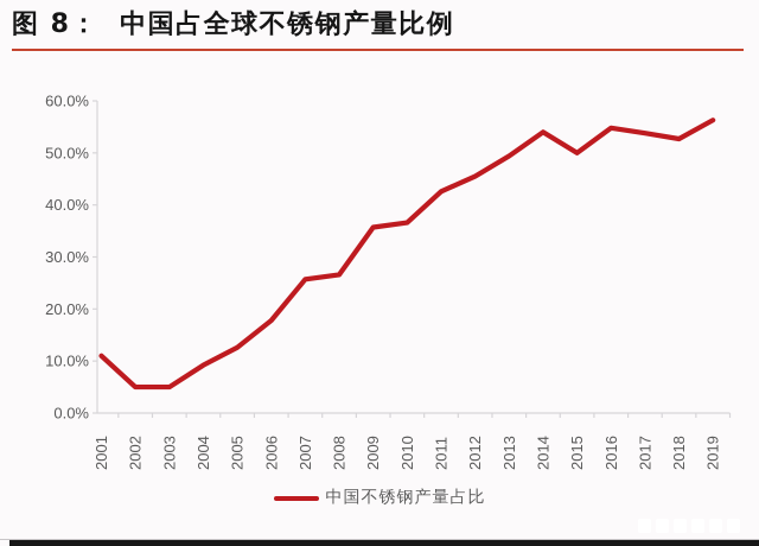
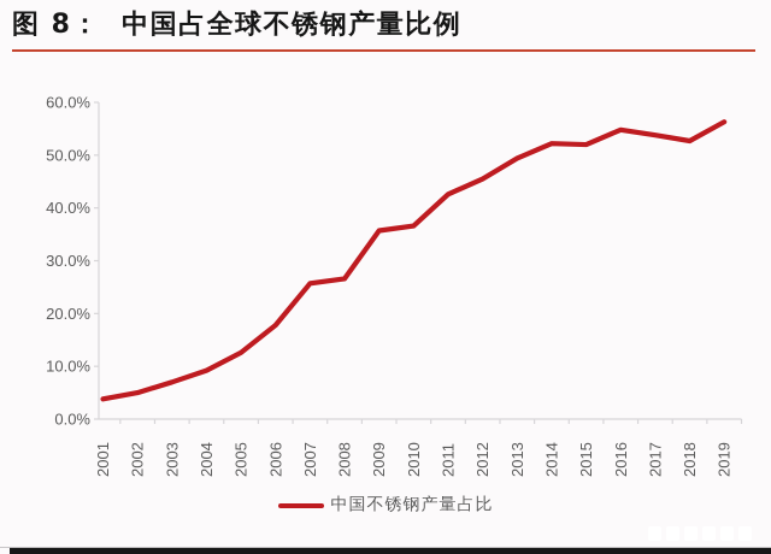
2001: 11% -> 4%
2003: 5% -> 7%
2014: 54% -> 52%
2015: 50% -> 52%
